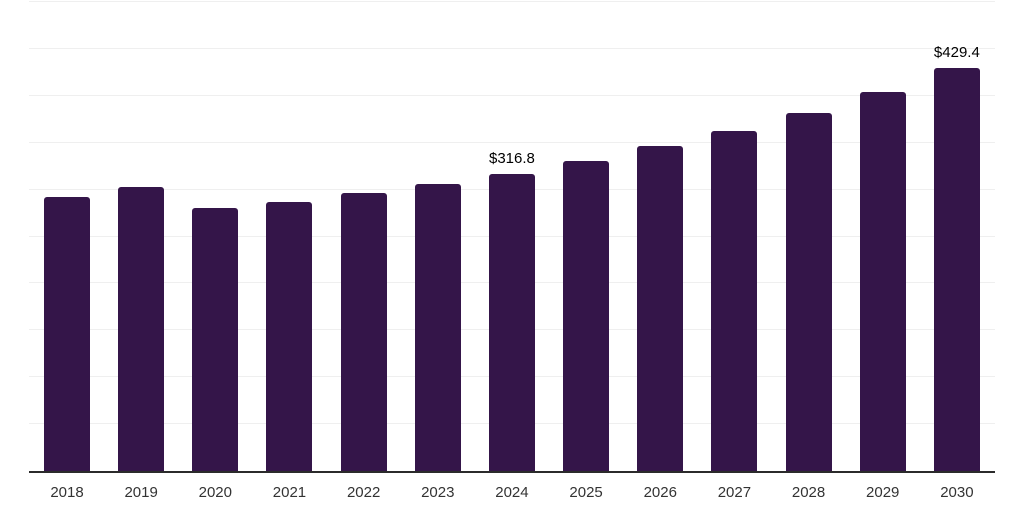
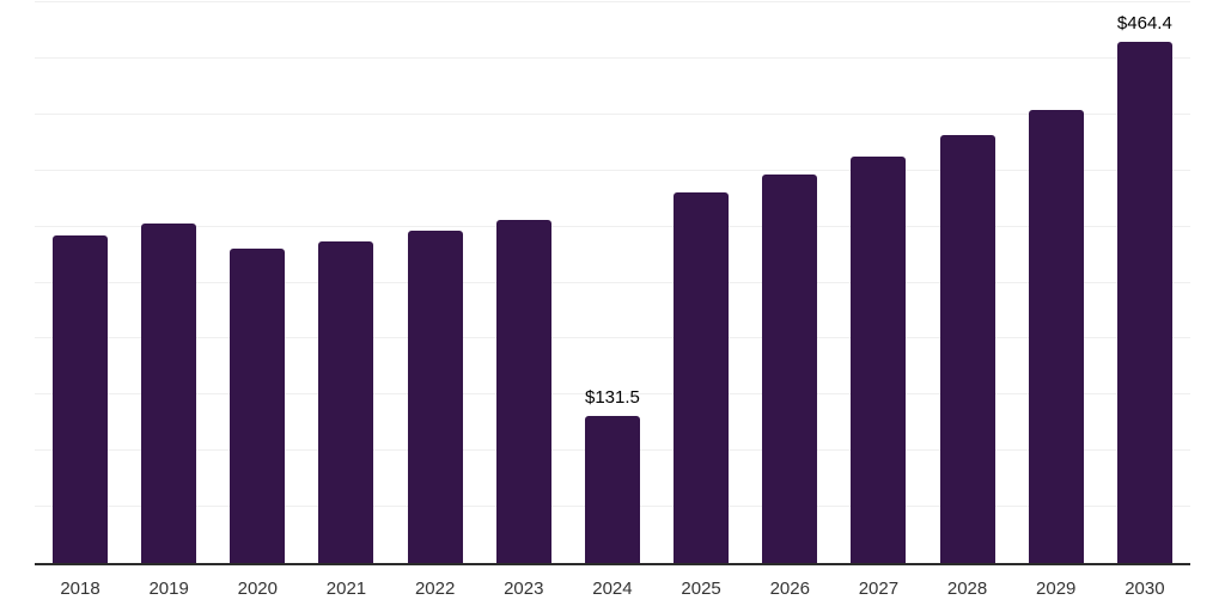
2024: $316.8 -> $131.5
2030: $429.4 -> $464.4
